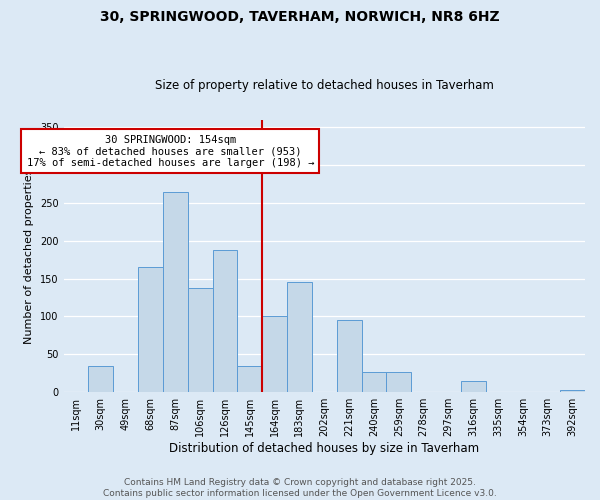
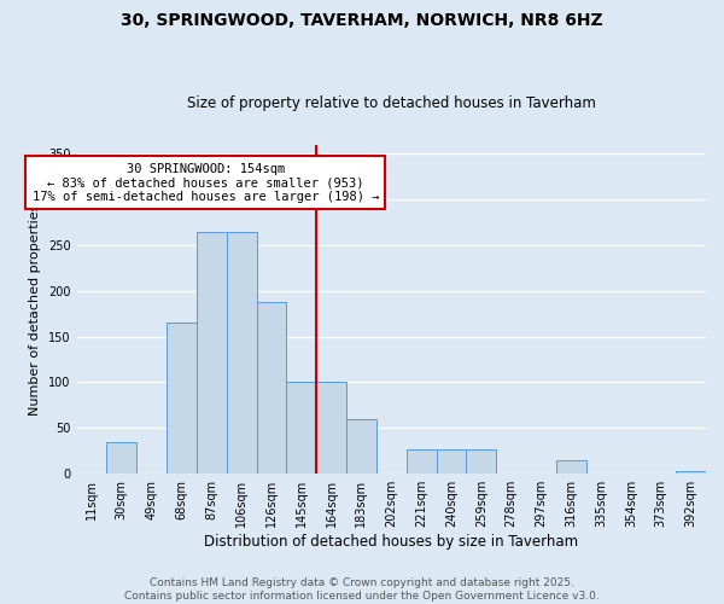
106sqm: 138 -> 265
145sqm: 34 -> 100
183sqm: 146 -> 60
221sqm: 96 -> 27
